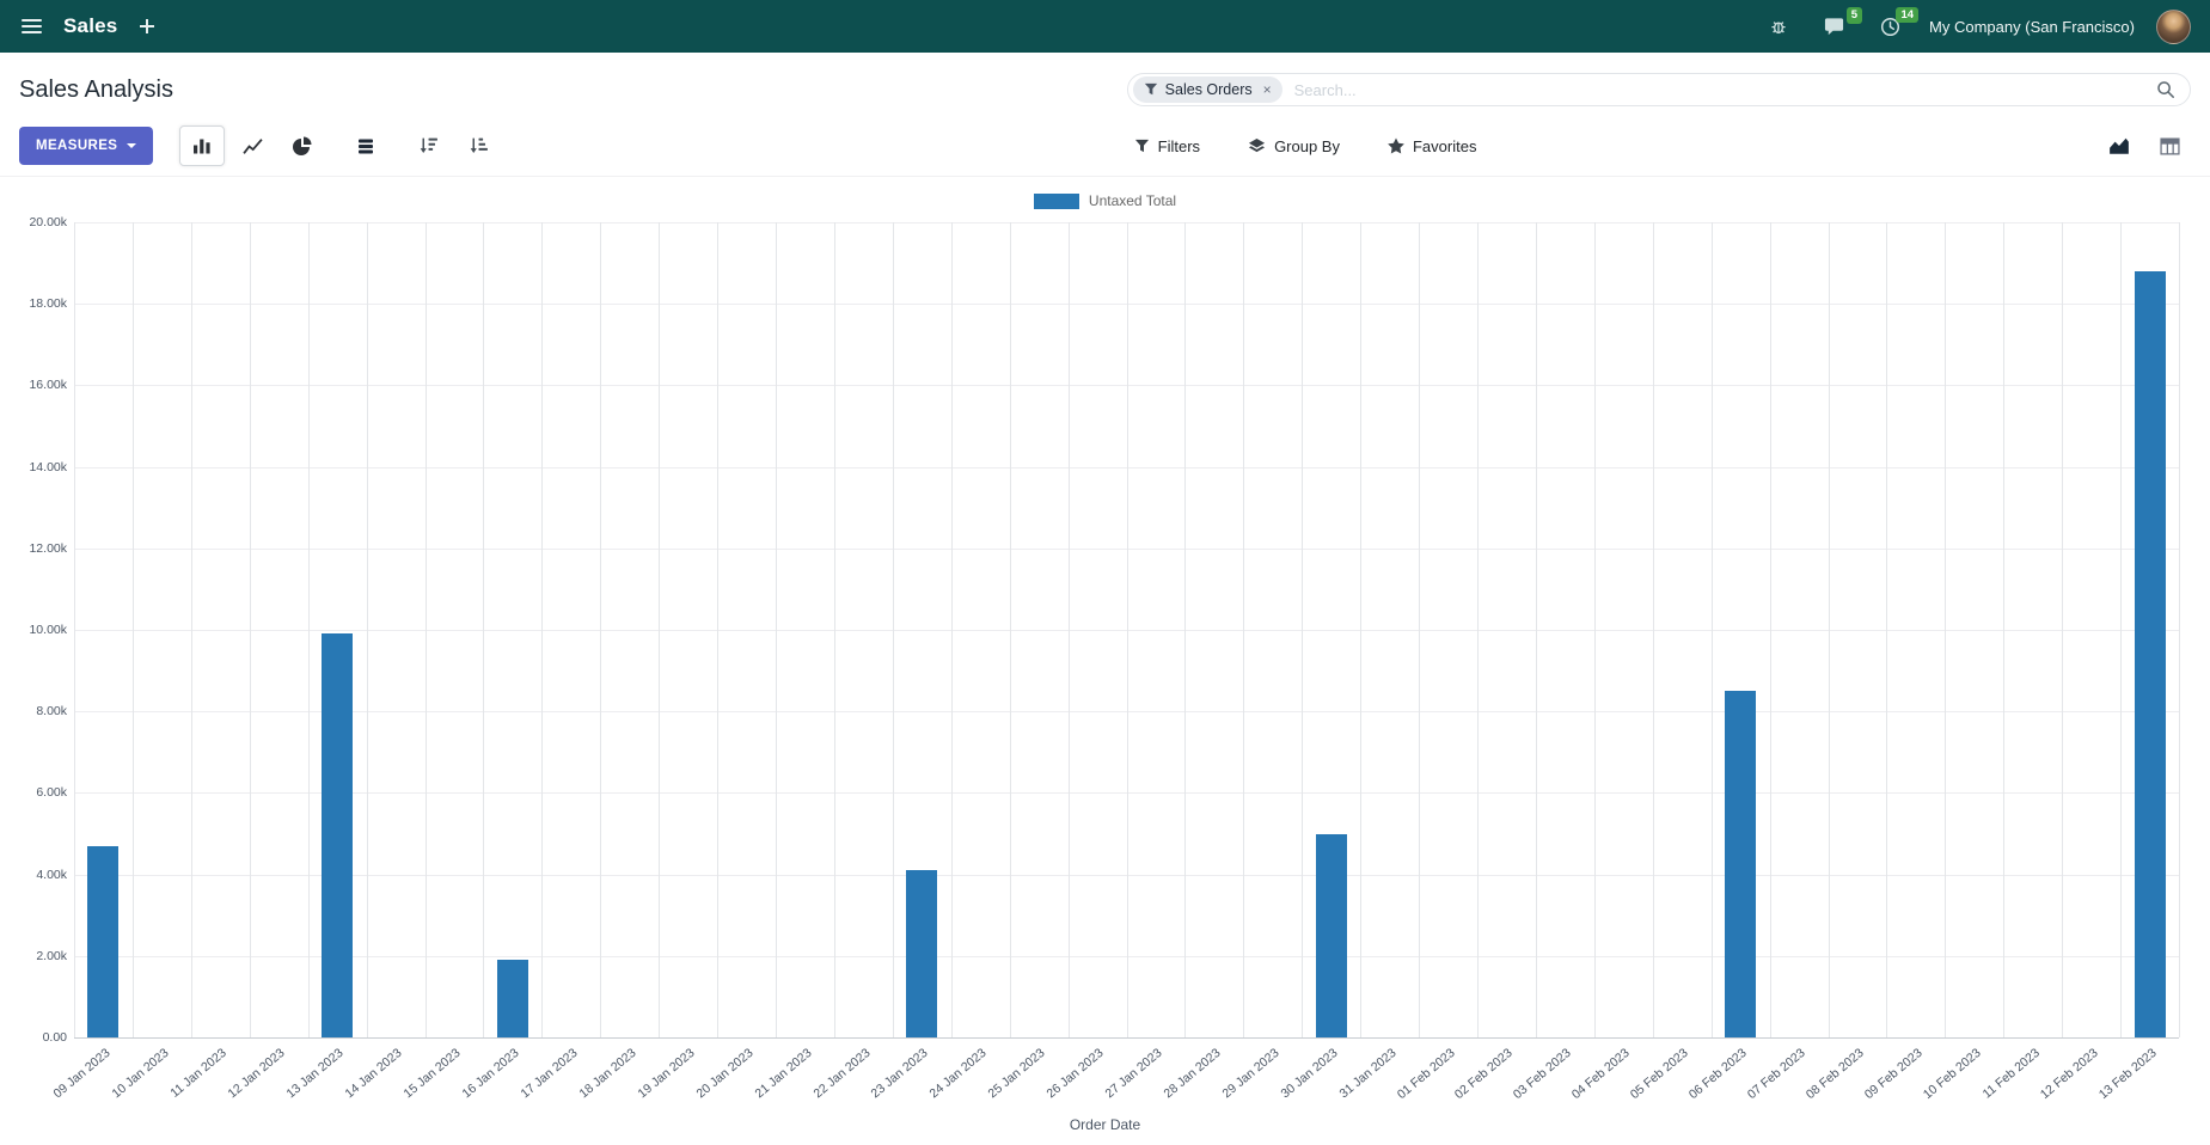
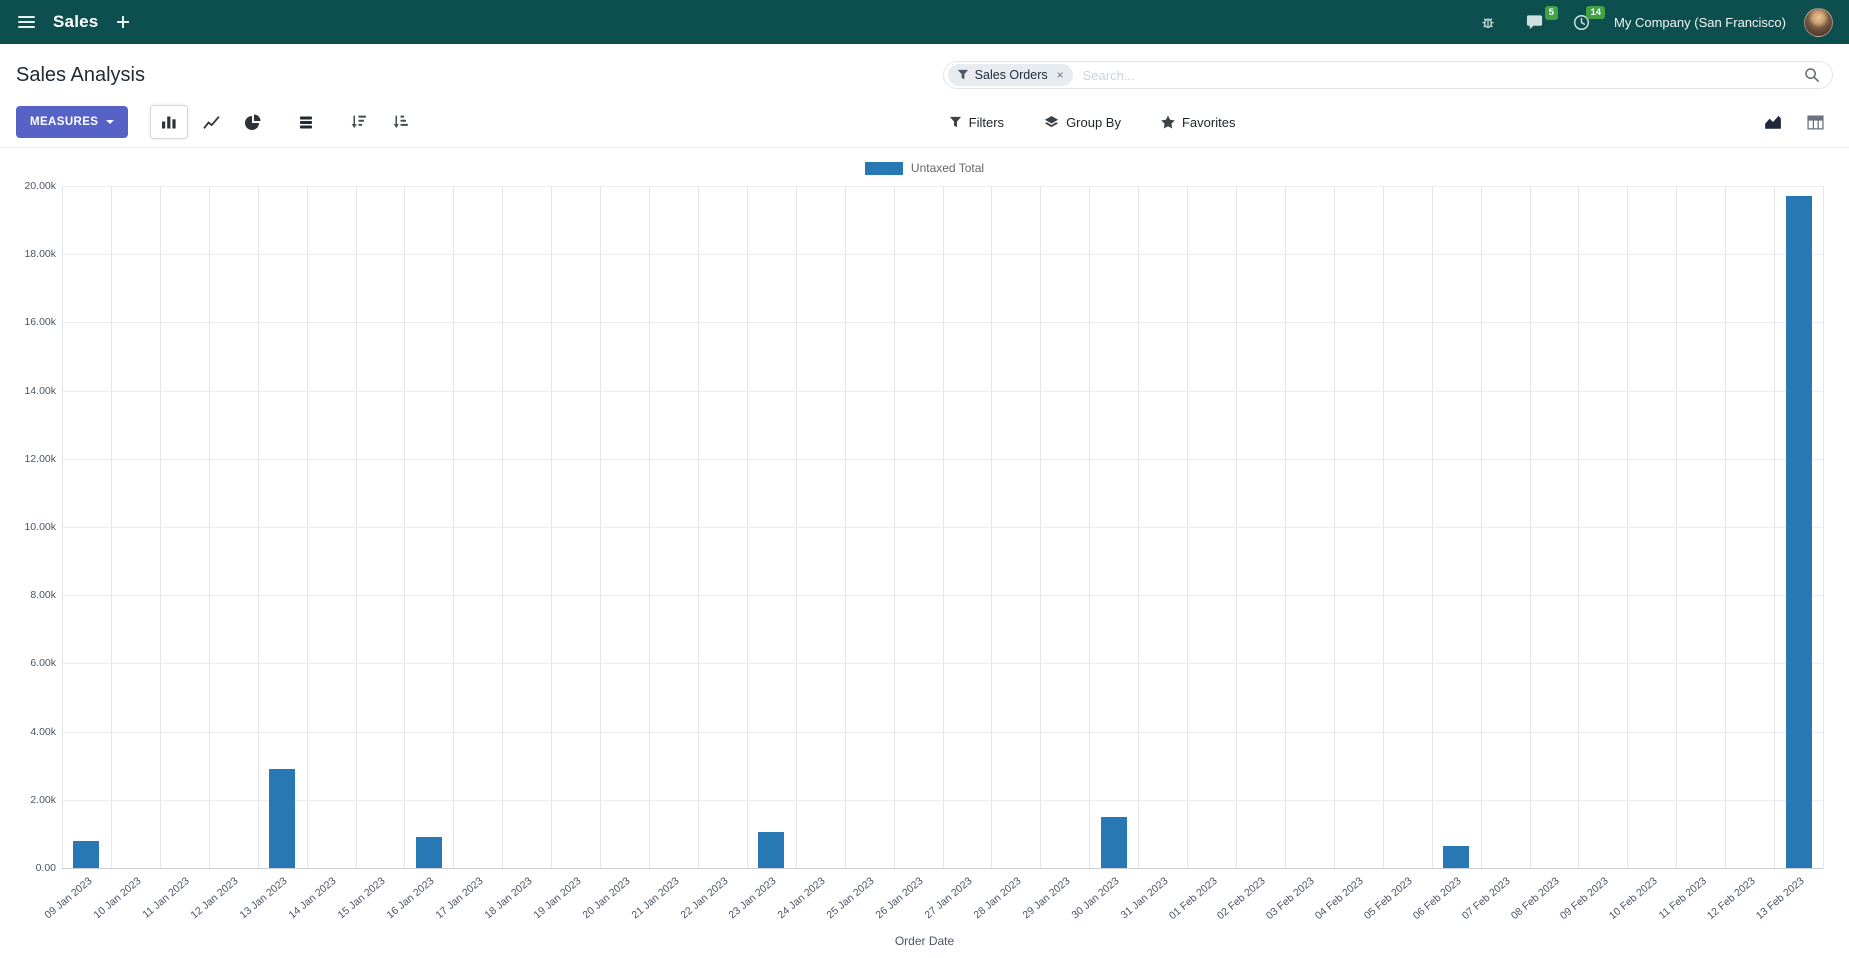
09 Jan 2023: 4.7k -> 0.8k
13 Jan 2023: 9.9k -> 2.9k
16 Jan 2023: 1.9k -> 0.9k
23 Jan 2023: 4.1k -> 1.0k
30 Jan 2023: 5.0k -> 1.5k
06 Feb 2023: 8.5k -> 0.6k
13 Feb 2023: 18.8k -> 19.7k
